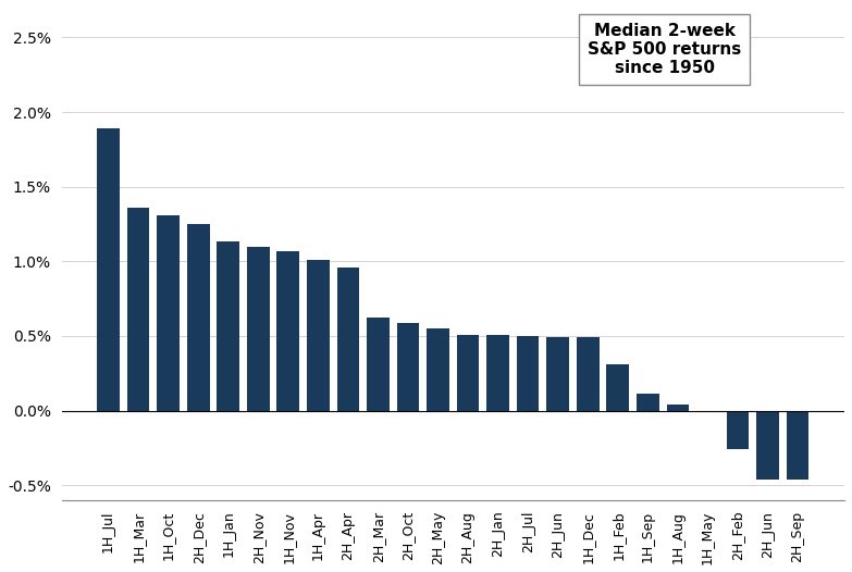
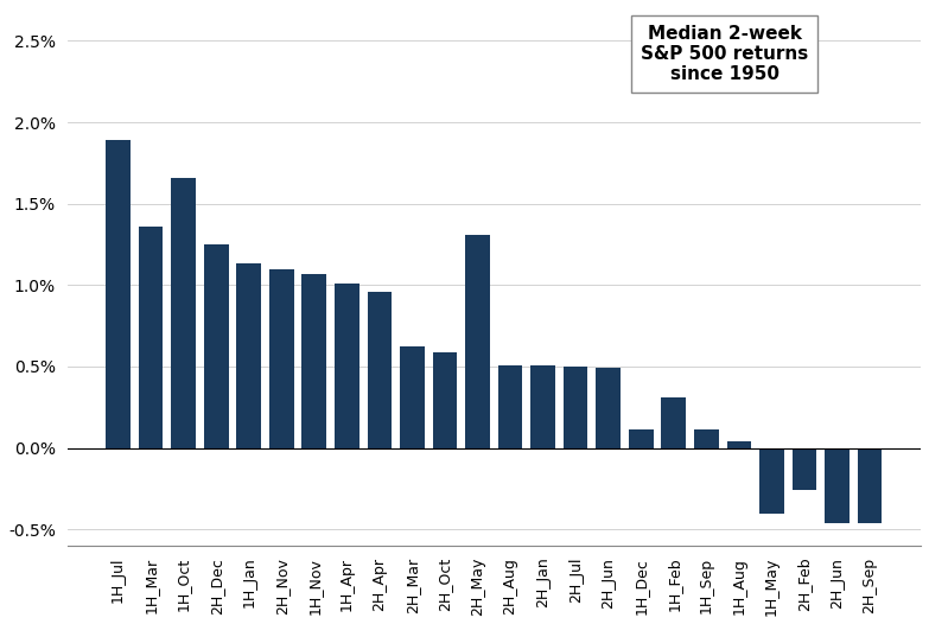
1H_Oct: 1.31% -> 1.66%
2H_May: 0.55% -> 1.31%
1H_Dec: 0.49% -> 0.11%
1H_May: -0.01% -> -0.40%
